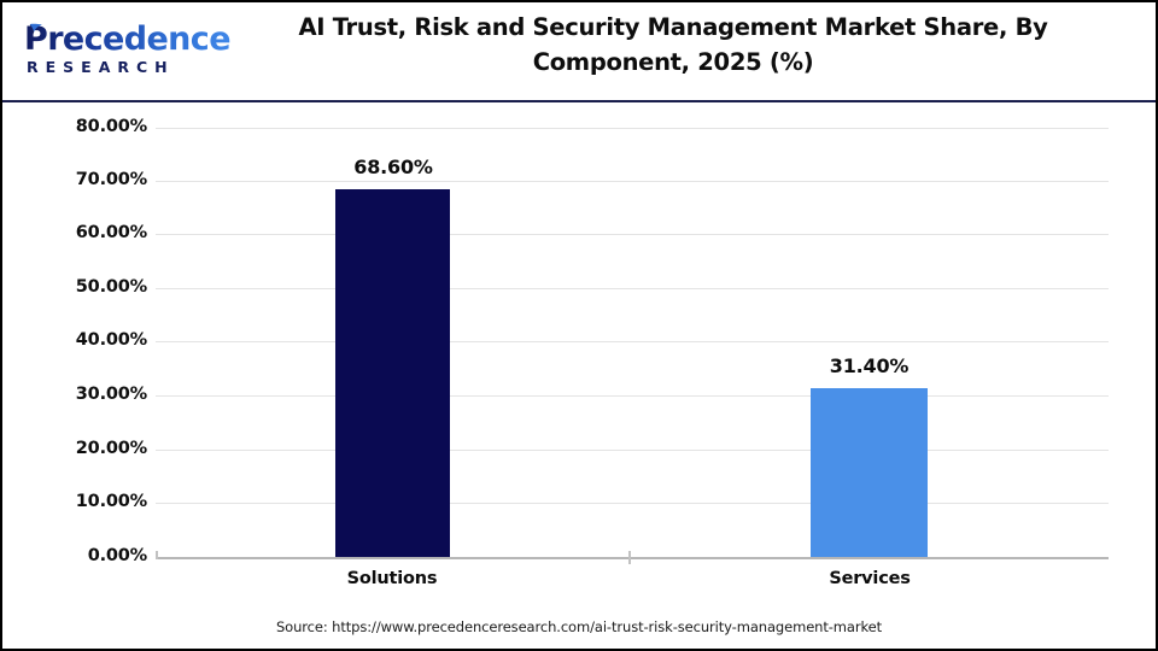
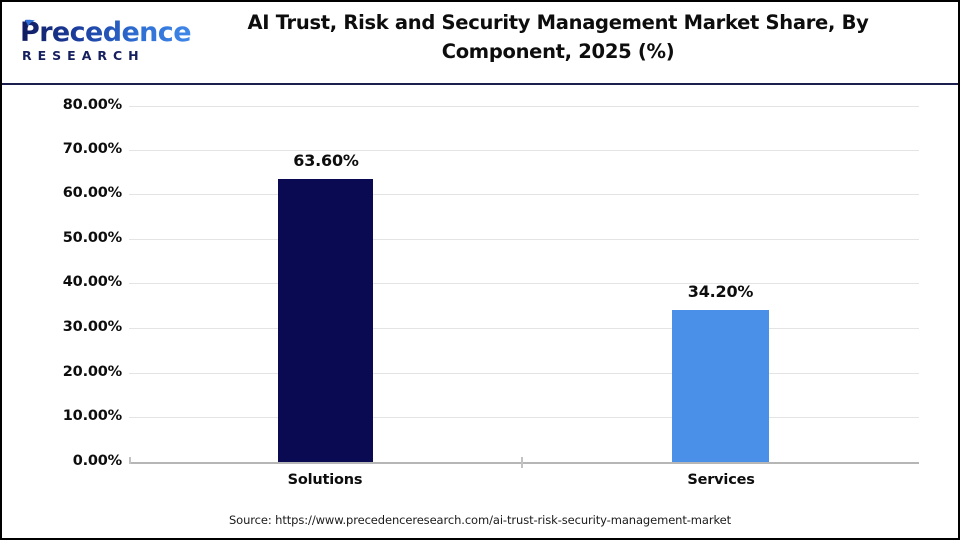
Solutions: 68.60% -> 63.60%
Services: 31.40% -> 34.20%
